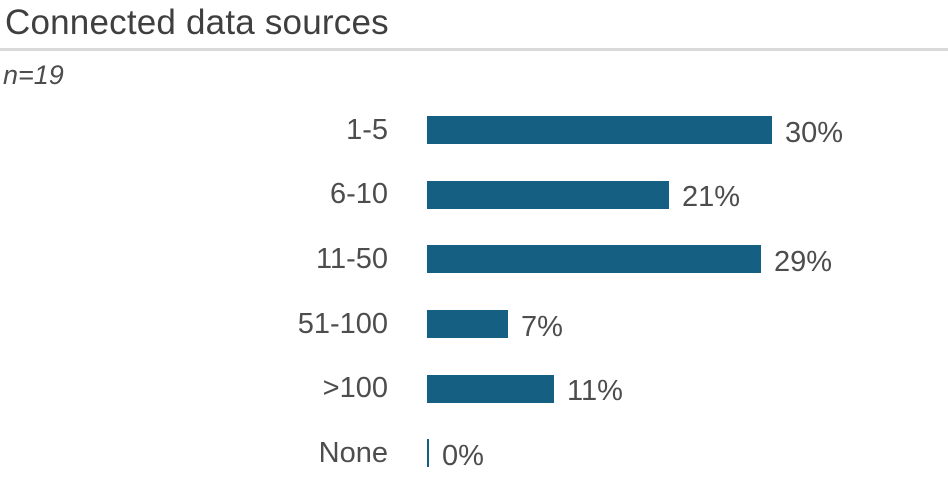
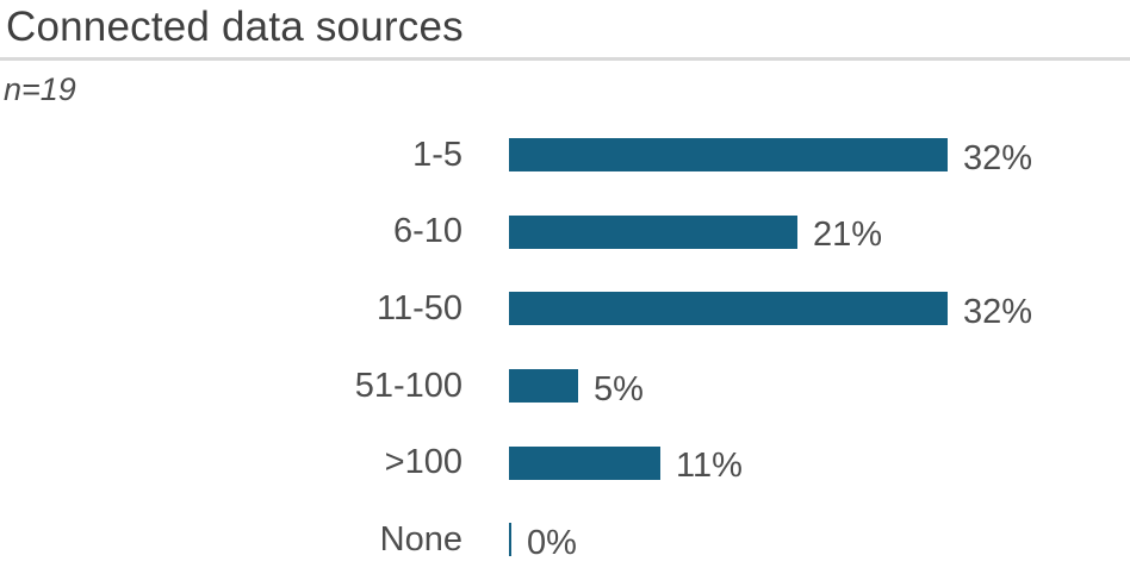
1-5: 30% -> 32%
11-50: 29% -> 32%
51-100: 7% -> 5%
